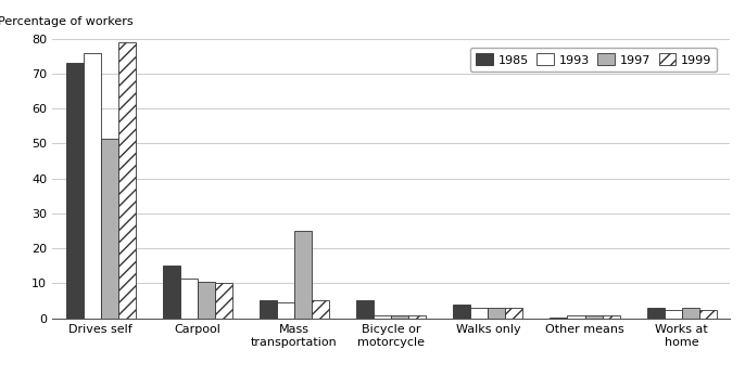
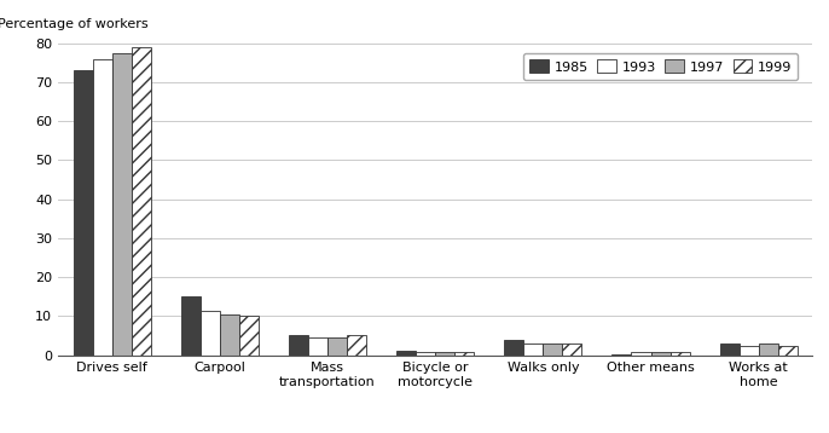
1997/Drives self: 51.5 -> 77.5
1997/Mass transportation: 25.0 -> 4.5
1985/Bicycle or motorcycle: 5.0 -> 1.0
